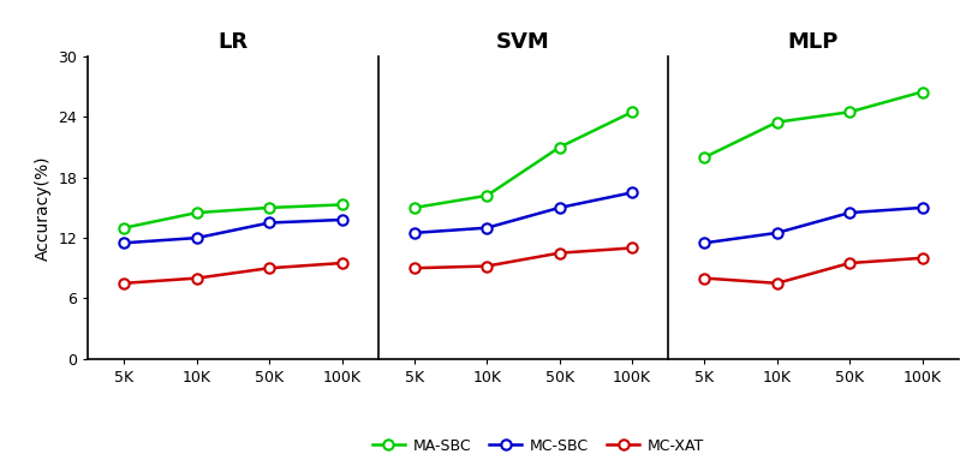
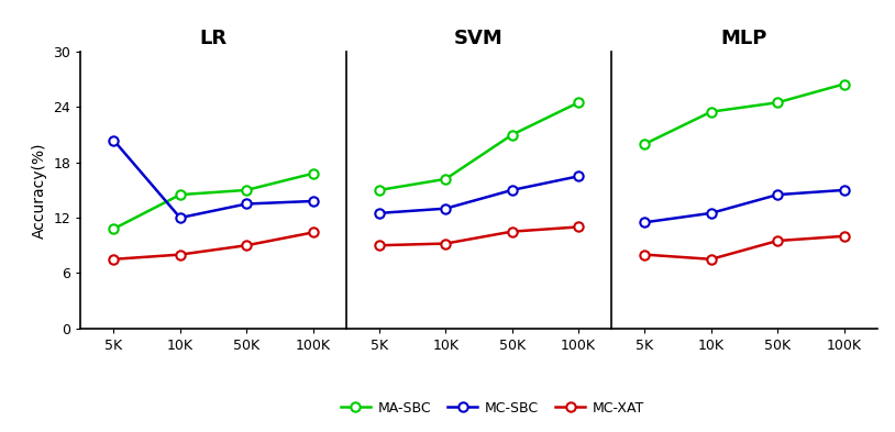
LR/MA-SBC/5K: 13.0 -> 10.8
LR/MC-SBC/5K: 11.5 -> 20.4
LR/MA-SBC/100K: 15.3 -> 16.8
LR/MC-XAT/100K: 9.5 -> 10.4
